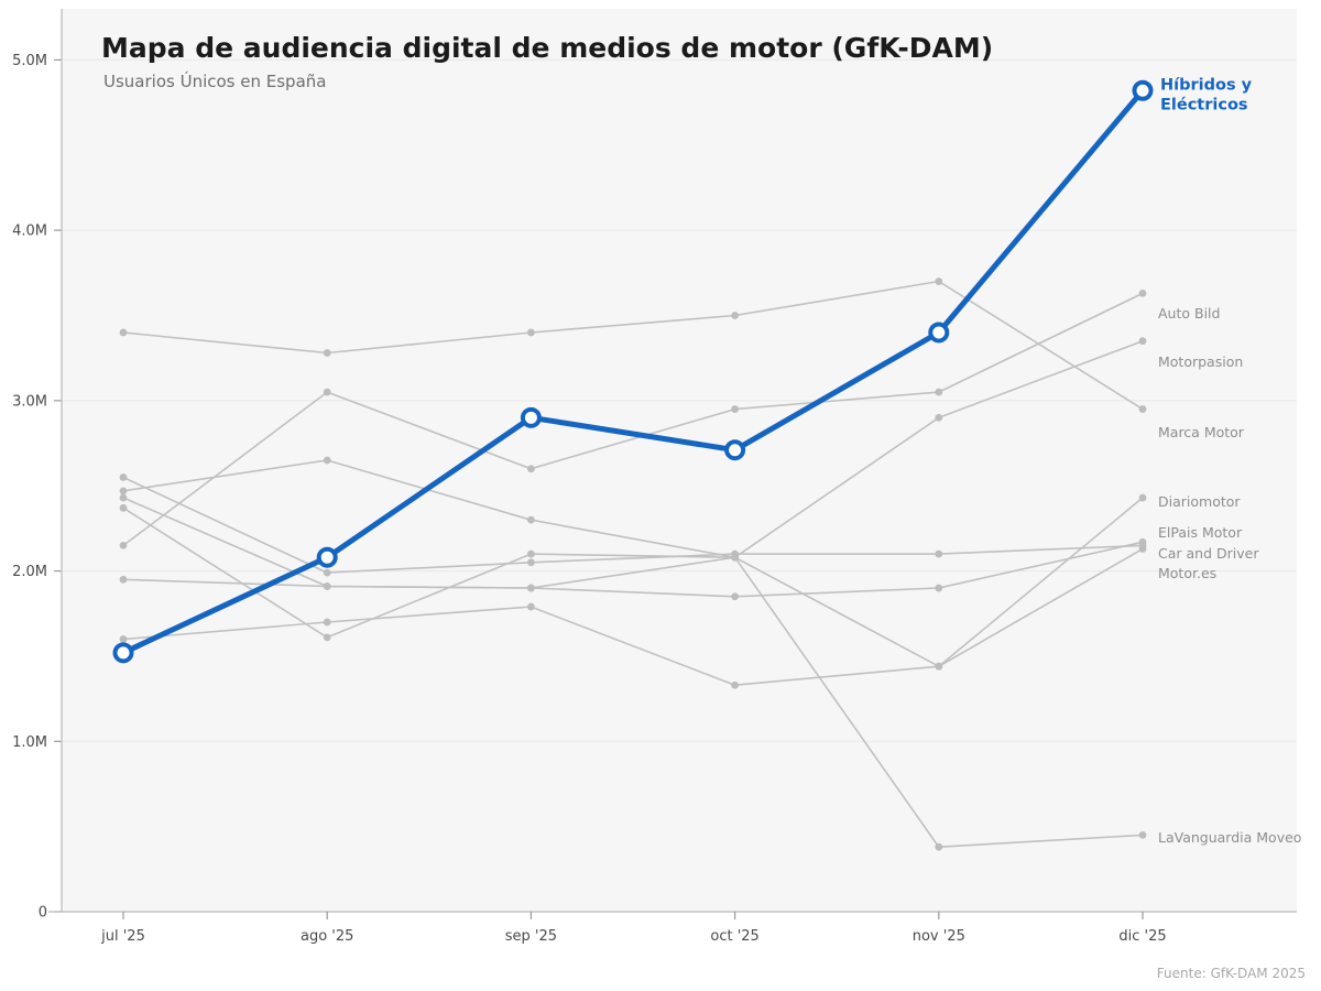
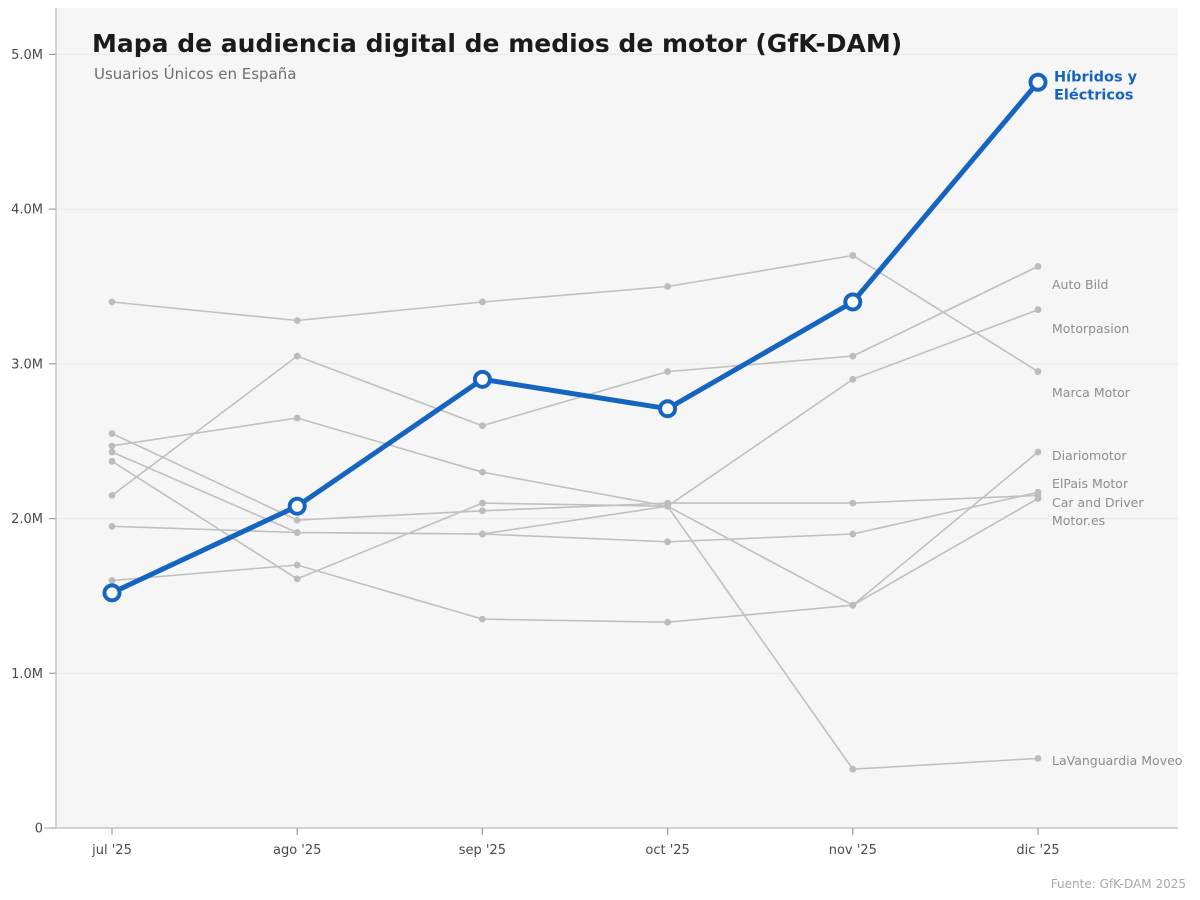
Diariomotor/sep '25: 1.79M -> 1.35M
